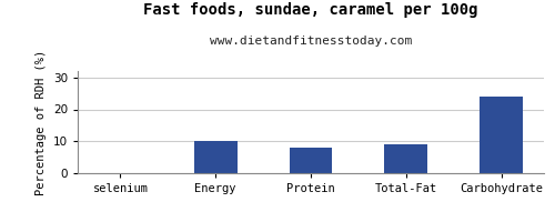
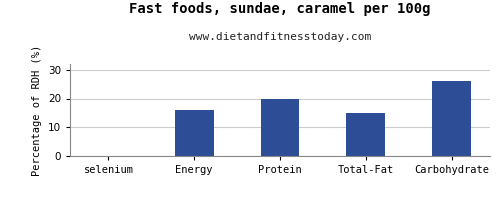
Energy: 10 -> 16
Protein: 8 -> 20
Total-Fat: 9 -> 15
Carbohydrate: 24 -> 26
